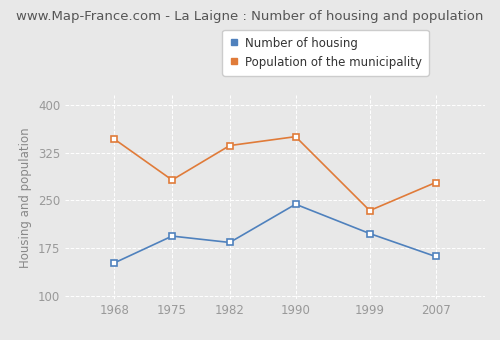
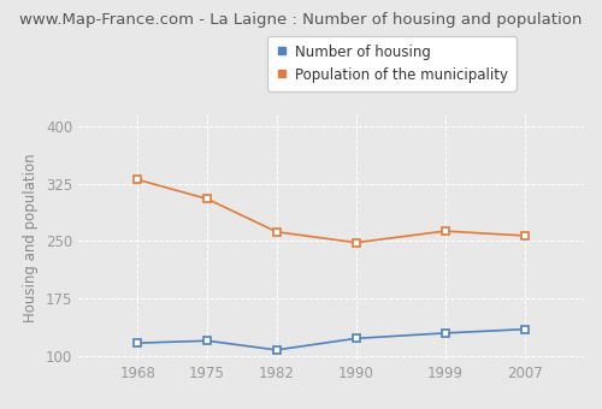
Number of housing/1968: 152 -> 117
Population of the municipality/1968: 346 -> 330
Number of housing/1975: 194 -> 120
Population of the municipality/1975: 282 -> 305
Number of housing/1982: 184 -> 108
Population of the municipality/1982: 336 -> 262
Number of housing/1990: 244 -> 123
Population of the municipality/1990: 350 -> 248
Number of housing/1999: 198 -> 130
Population of the municipality/1999: 234 -> 263
Number of housing/2007: 162 -> 135
Population of the municipality/2007: 278 -> 257
